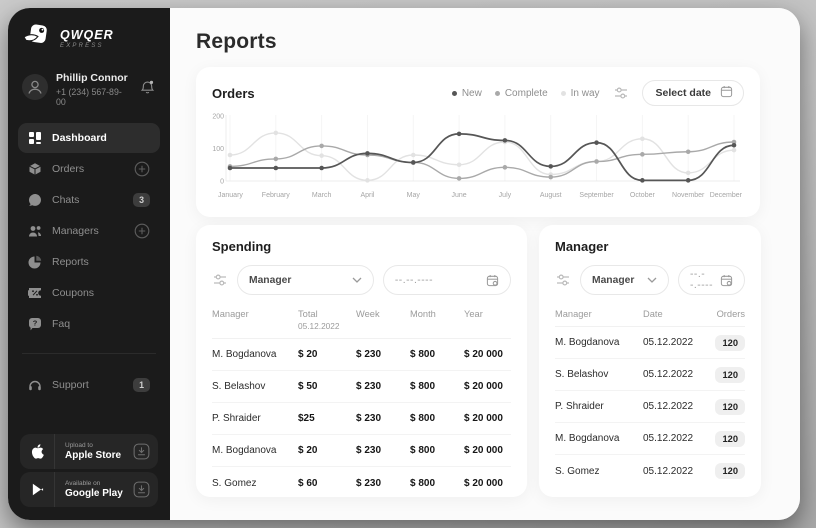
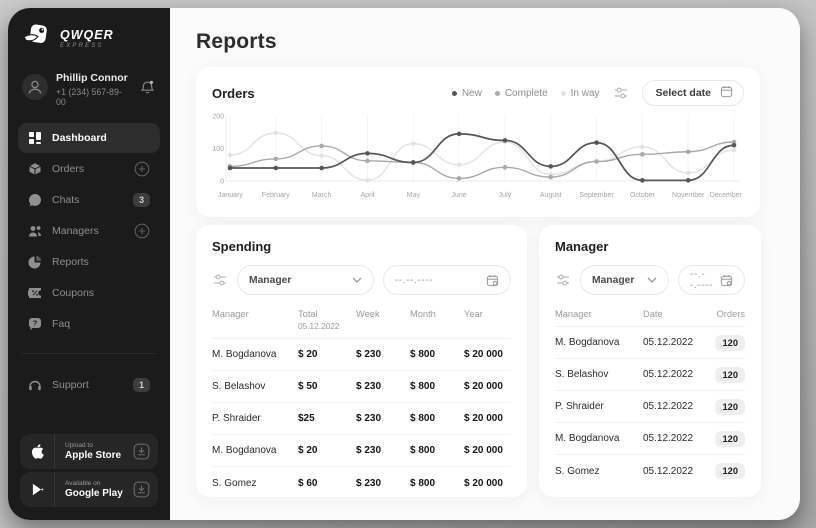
Complete/April: 80 -> 60
In way/May: 80 -> 120
In way/October: 130 -> 100
